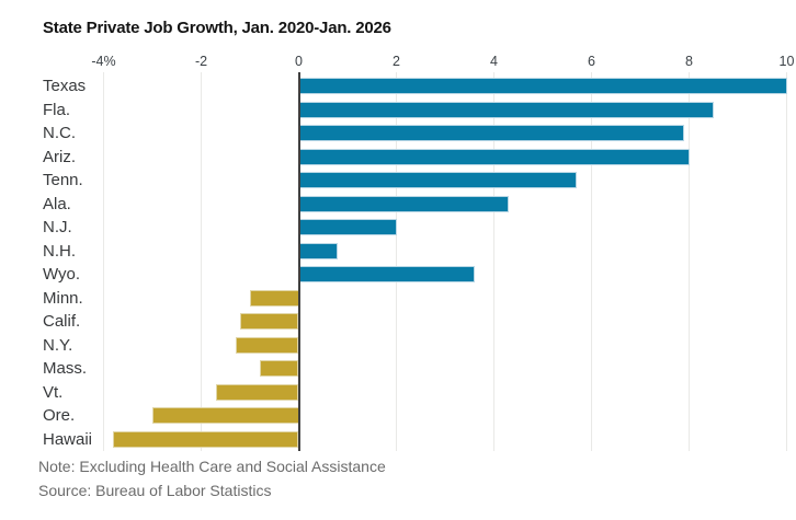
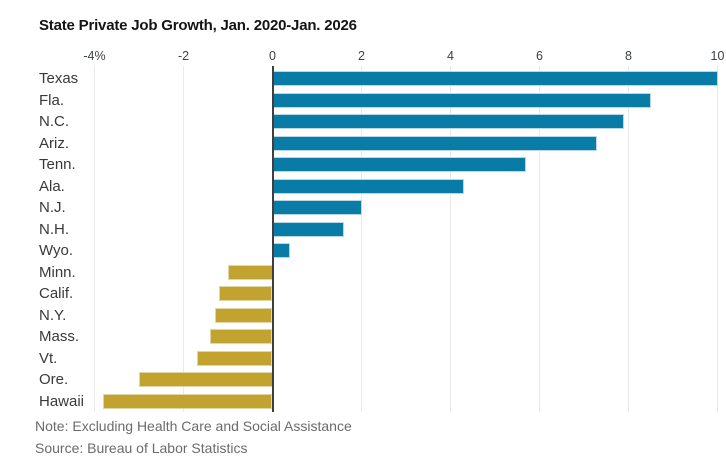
Ariz.: 8.0 -> 7.3
N.H.: 0.8 -> 1.6
Wyo.: 3.6 -> 0.4
Mass.: -0.8 -> -1.4
